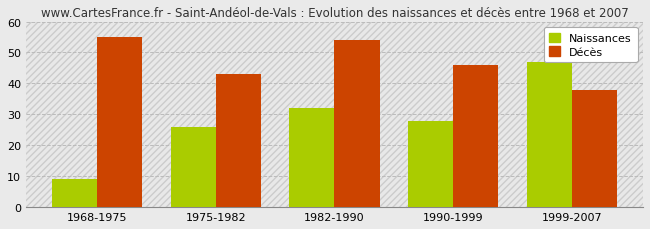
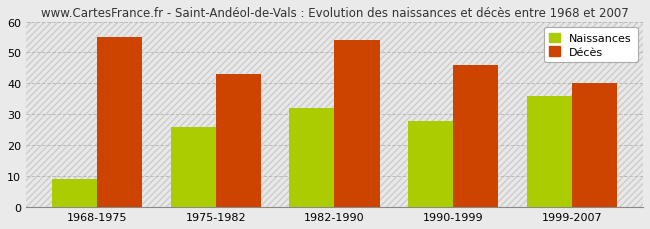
Naissances/1999-2007: 47 -> 36
Décès/1999-2007: 38 -> 40
